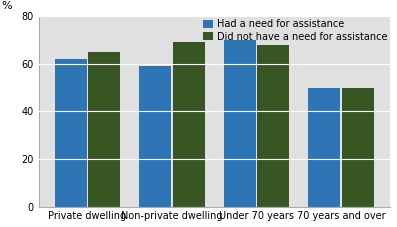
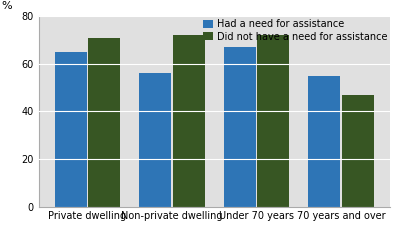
Had a need for assistance/Private dwelling: 62 -> 65
Did not have a need for assistance/Private dwelling: 65 -> 71
Had a need for assistance/Non-private dwelling: 59 -> 56
Did not have a need for assistance/Non-private dwelling: 69 -> 72
Had a need for assistance/Under 70 years: 70 -> 67
Did not have a need for assistance/Under 70 years: 68 -> 72
Had a need for assistance/70 years and over: 50 -> 55
Did not have a need for assistance/70 years and over: 50 -> 47
